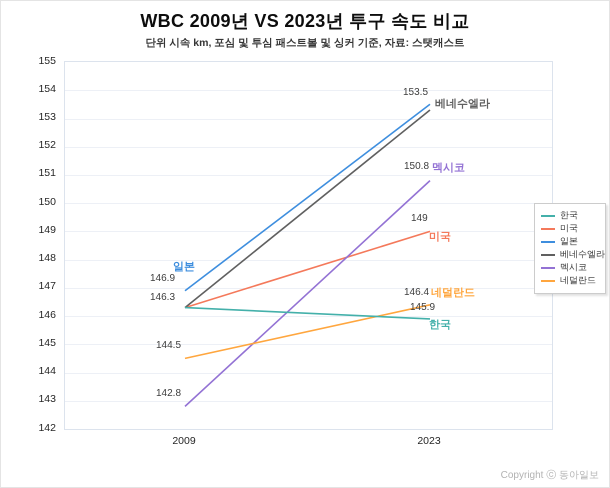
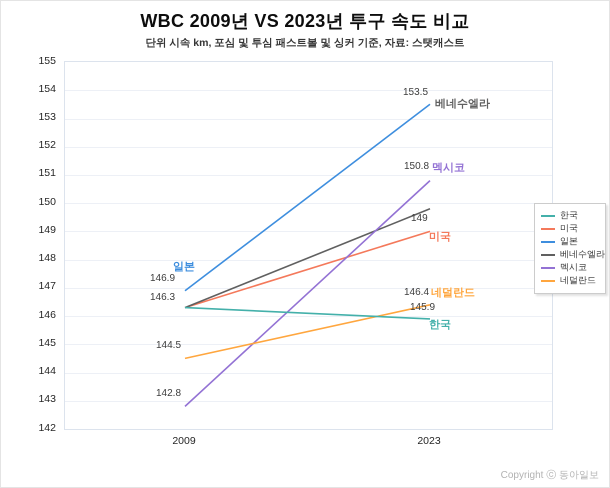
베네수엘라/2023: 153.3 -> 149.8
